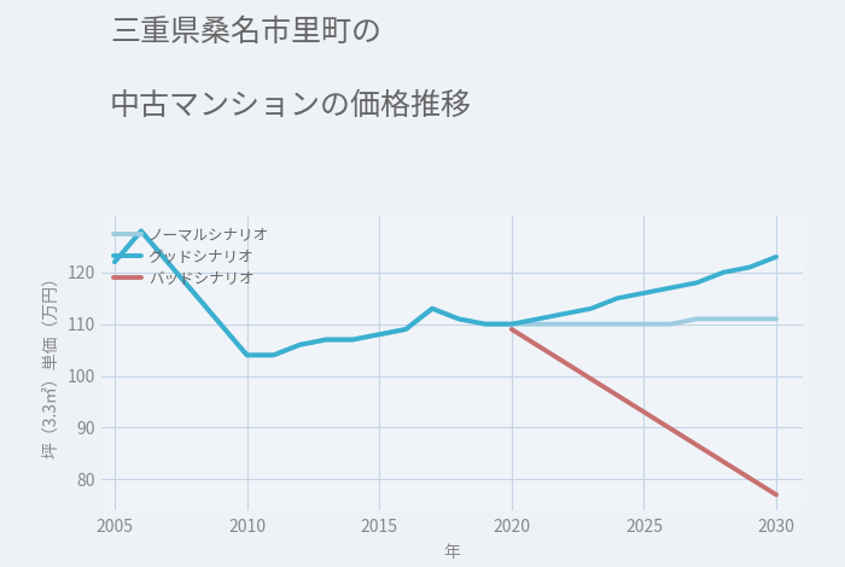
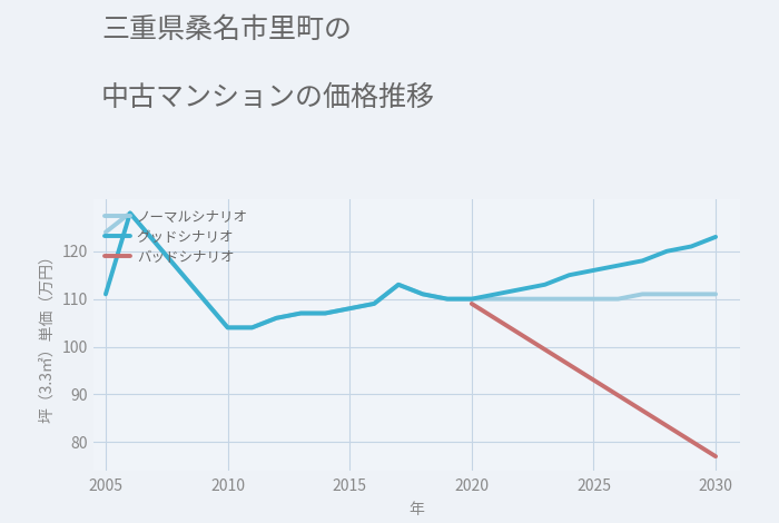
グッドシナリオ/2005: 122 -> 111
ノーマルシナリオ/2005: 122 -> 124
